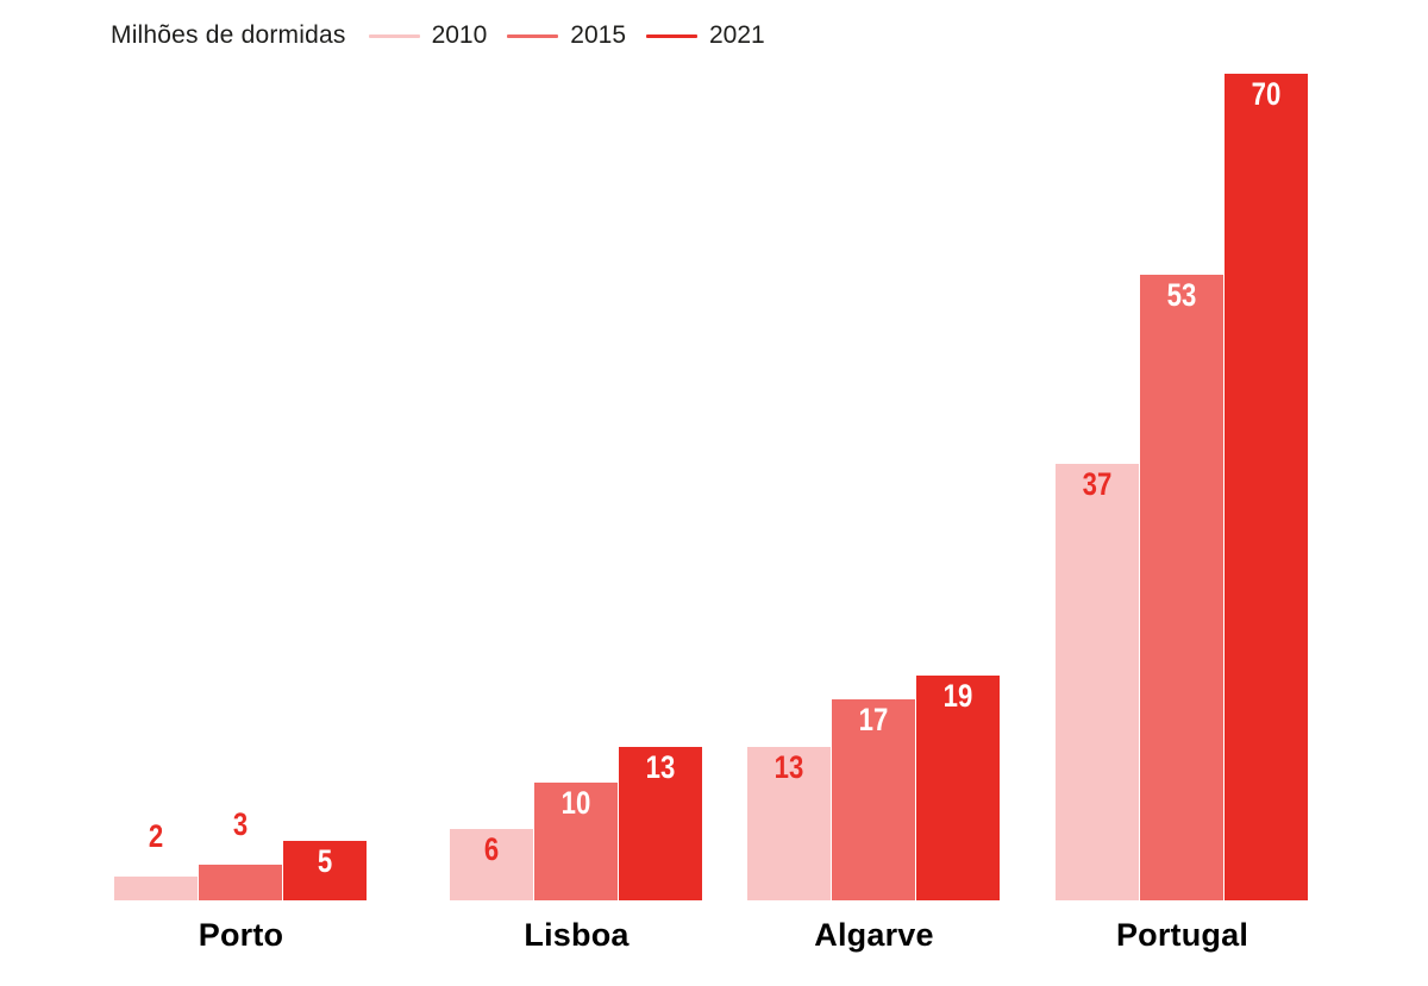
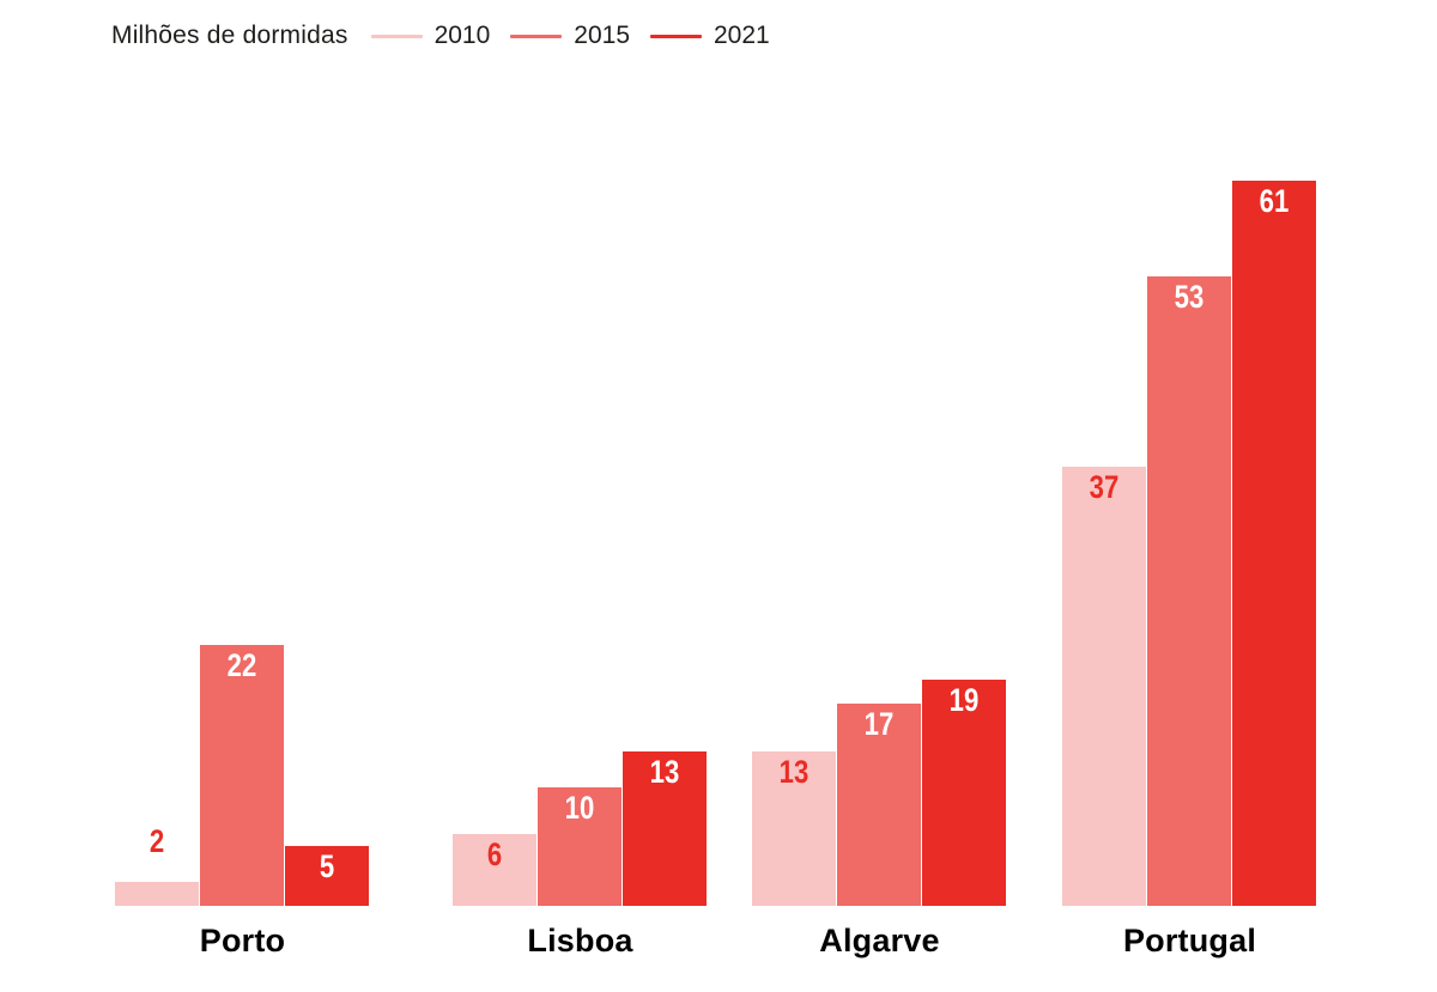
2015/Porto: 3 -> 22
2021/Portugal: 70 -> 61
